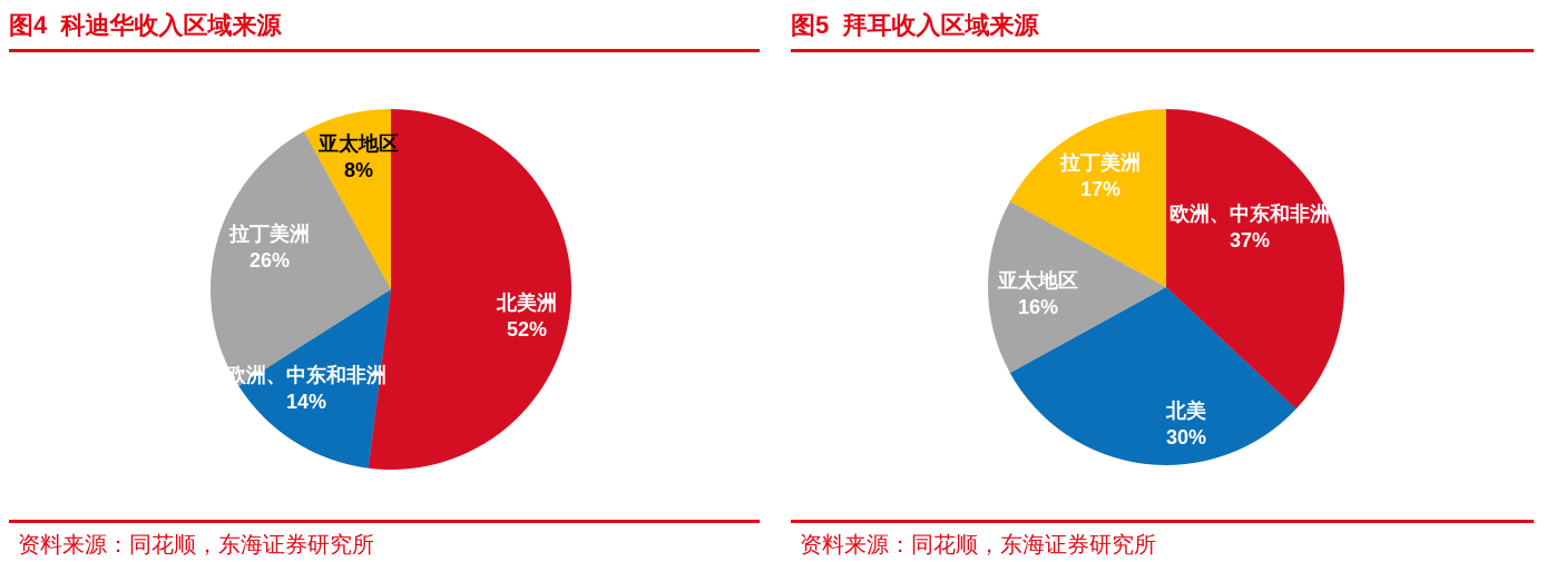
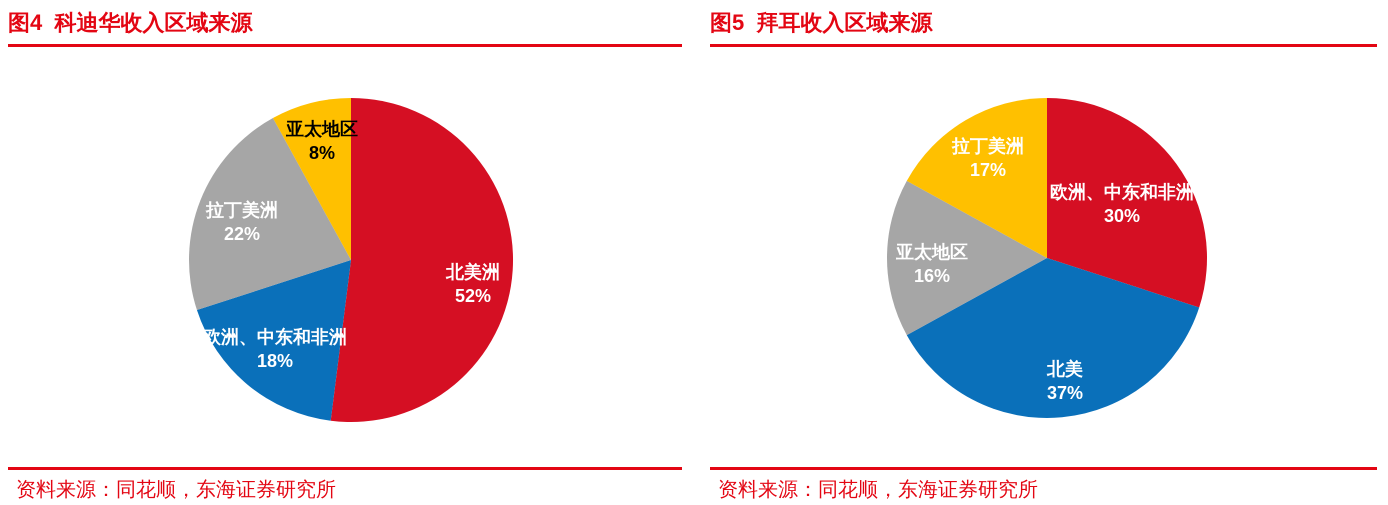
图4 科迪华收入区域来源/欧洲、中东和非洲: 14% -> 18%
图4 科迪华收入区域来源/拉丁美洲: 26% -> 22%
图5 拜耳收入区域来源/欧洲、中东和非洲: 37% -> 30%
图5 拜耳收入区域来源/北美: 30% -> 37%
